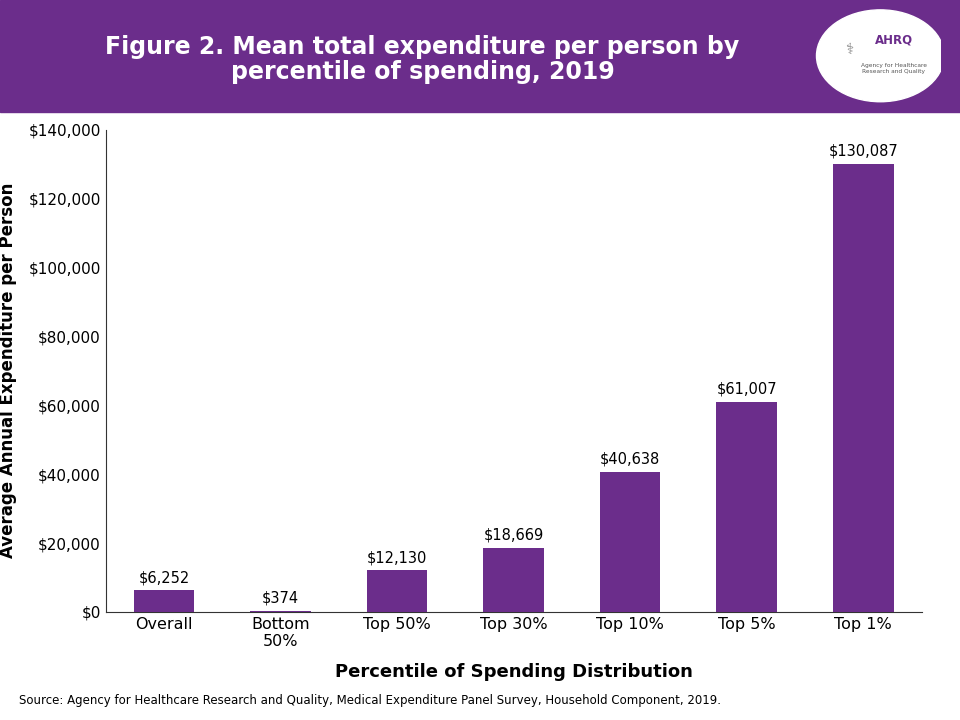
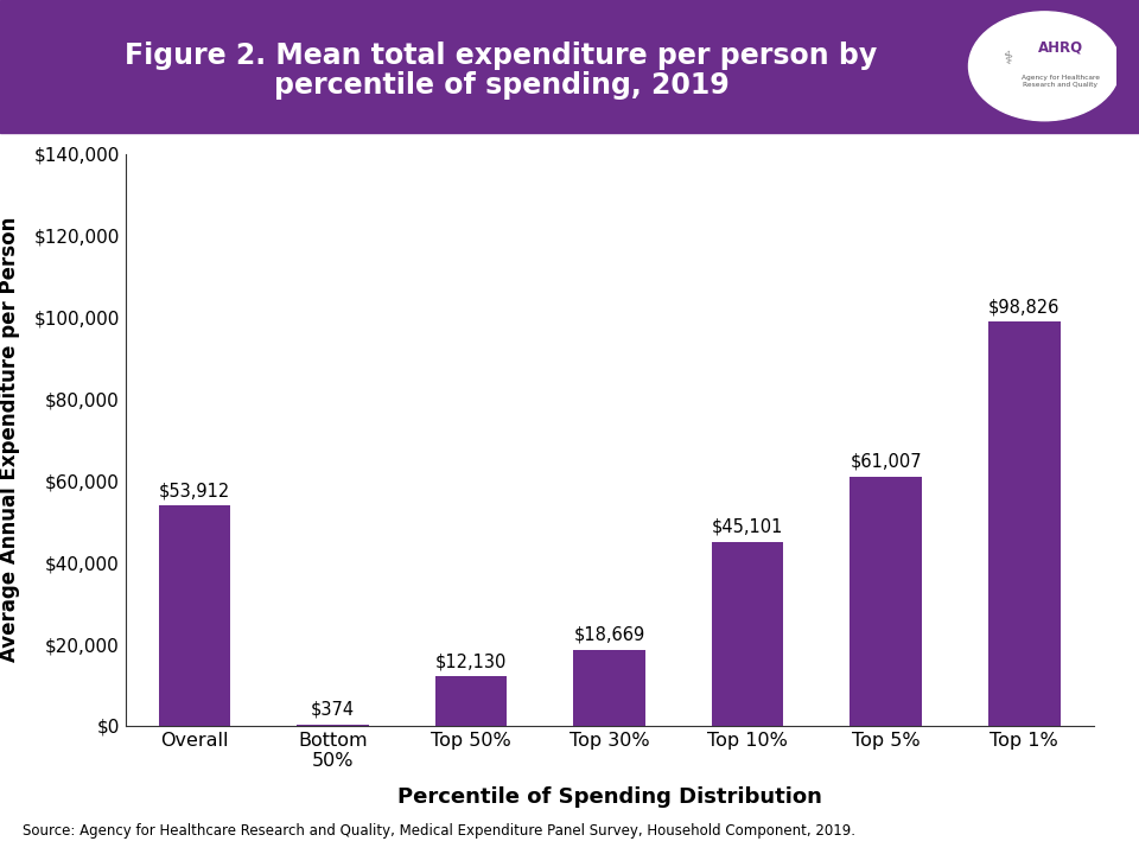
Overall: $6,252 -> $53,912
Top 10%: $40,638 -> $45,101
Top 1%: $130,087 -> $98,826
